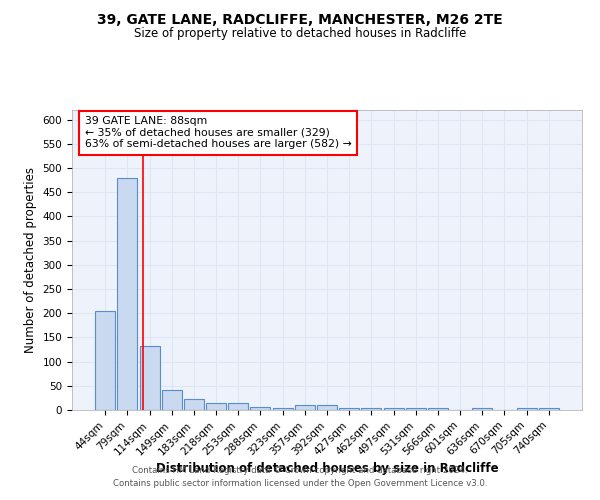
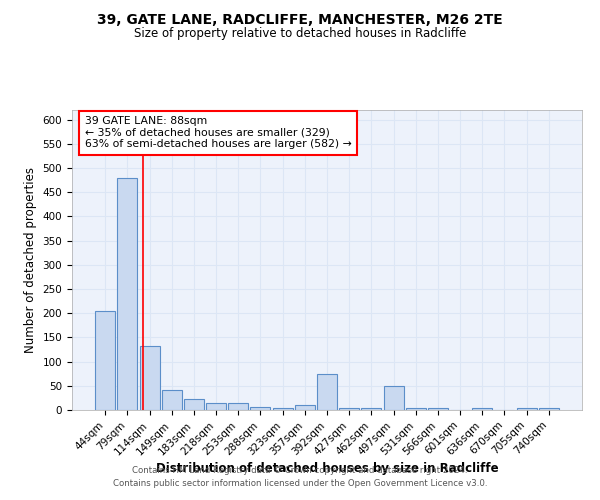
392sqm: 11 -> 75
497sqm: 4 -> 50
